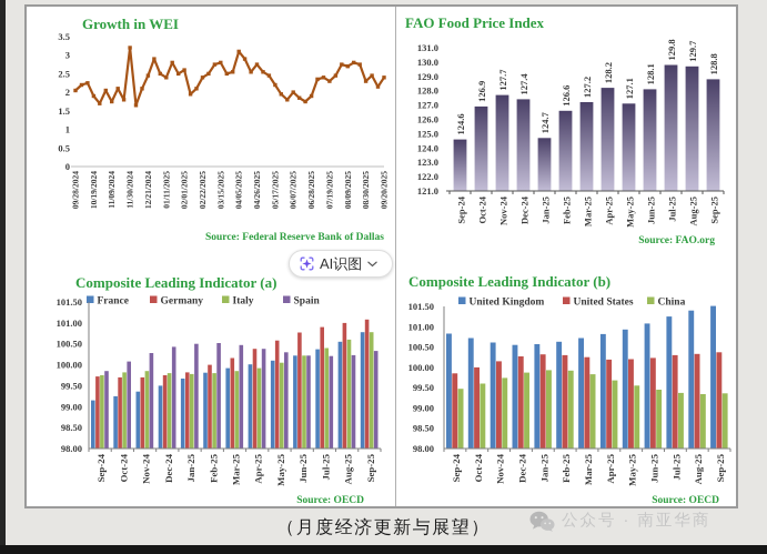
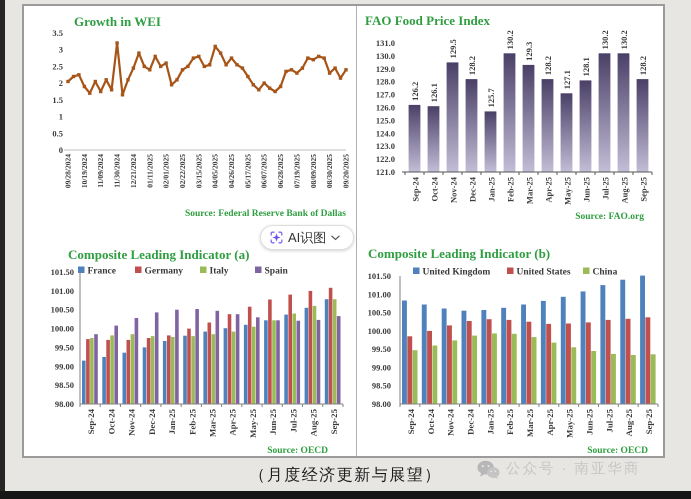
FAO Food Price Index/Sep-24: 124.6 -> 126.2
FAO Food Price Index/Oct-24: 126.9 -> 126.1
FAO Food Price Index/Nov-24: 127.7 -> 129.5
FAO Food Price Index/Dec-24: 127.4 -> 128.2
FAO Food Price Index/Jan-25: 124.7 -> 125.7
FAO Food Price Index/Feb-25: 126.6 -> 130.2
FAO Food Price Index/Mar-25: 127.2 -> 129.3
FAO Food Price Index/Jul-25: 129.8 -> 130.2
FAO Food Price Index/Aug-25: 129.7 -> 130.2
FAO Food Price Index/Sep-25: 128.8 -> 128.2
